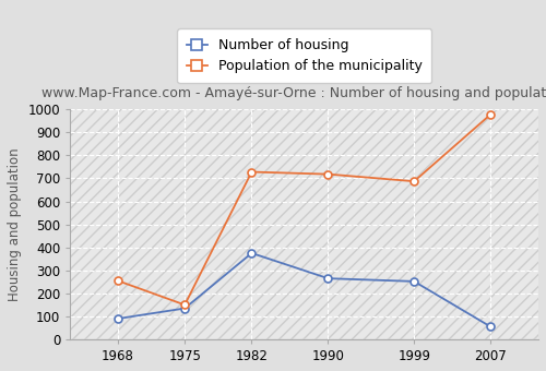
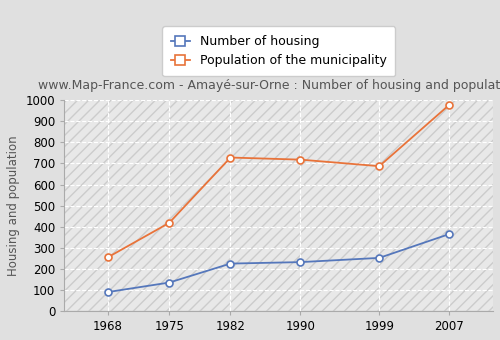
Population of the municipality/1975: 150 -> 418
Number of housing/1982: 375 -> 225
Number of housing/1990: 265 -> 232
Number of housing/2007: 55 -> 365
